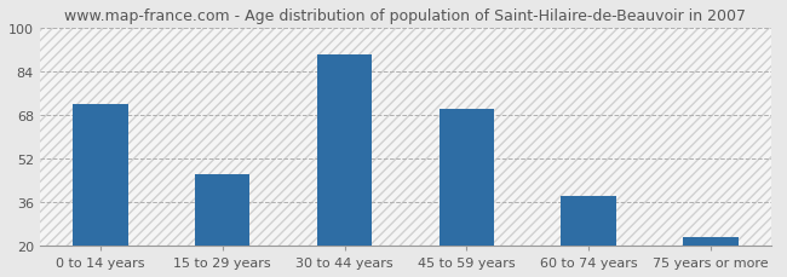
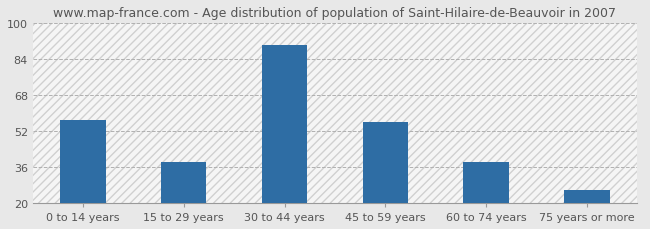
0 to 14 years: 72 -> 57
15 to 29 years: 46 -> 38
45 to 59 years: 70 -> 56
75 years or more: 23 -> 26
